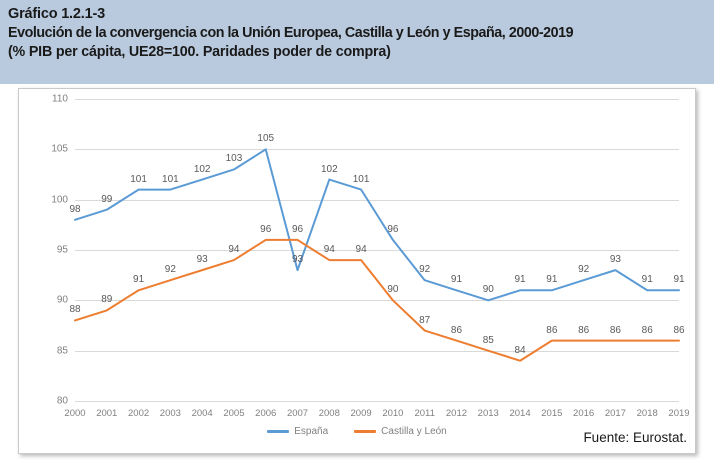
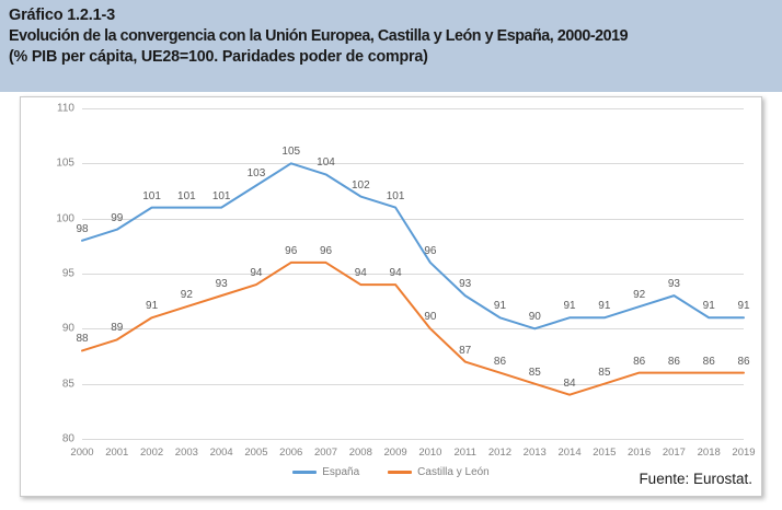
España/2004: 102 -> 101
España/2007: 93 -> 104
España/2011: 92 -> 93
Castilla y León/2015: 86 -> 85
